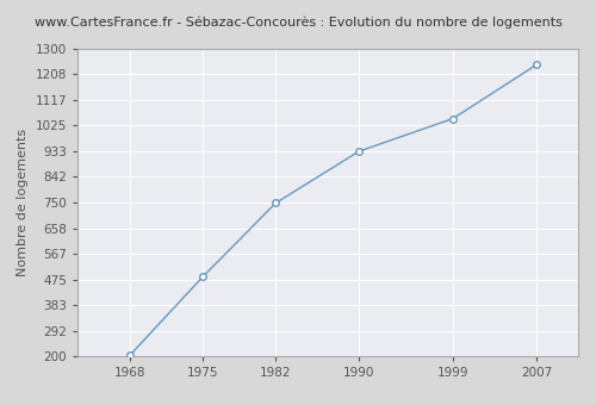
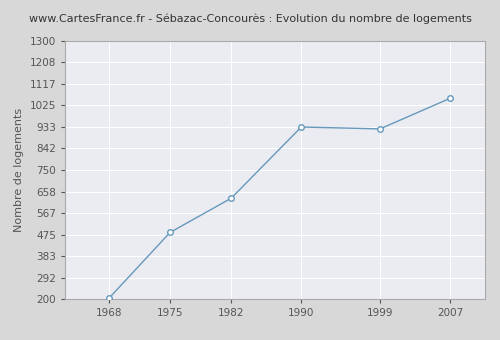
1982: 748 -> 630
1999: 1050 -> 925
2007: 1242 -> 1055
